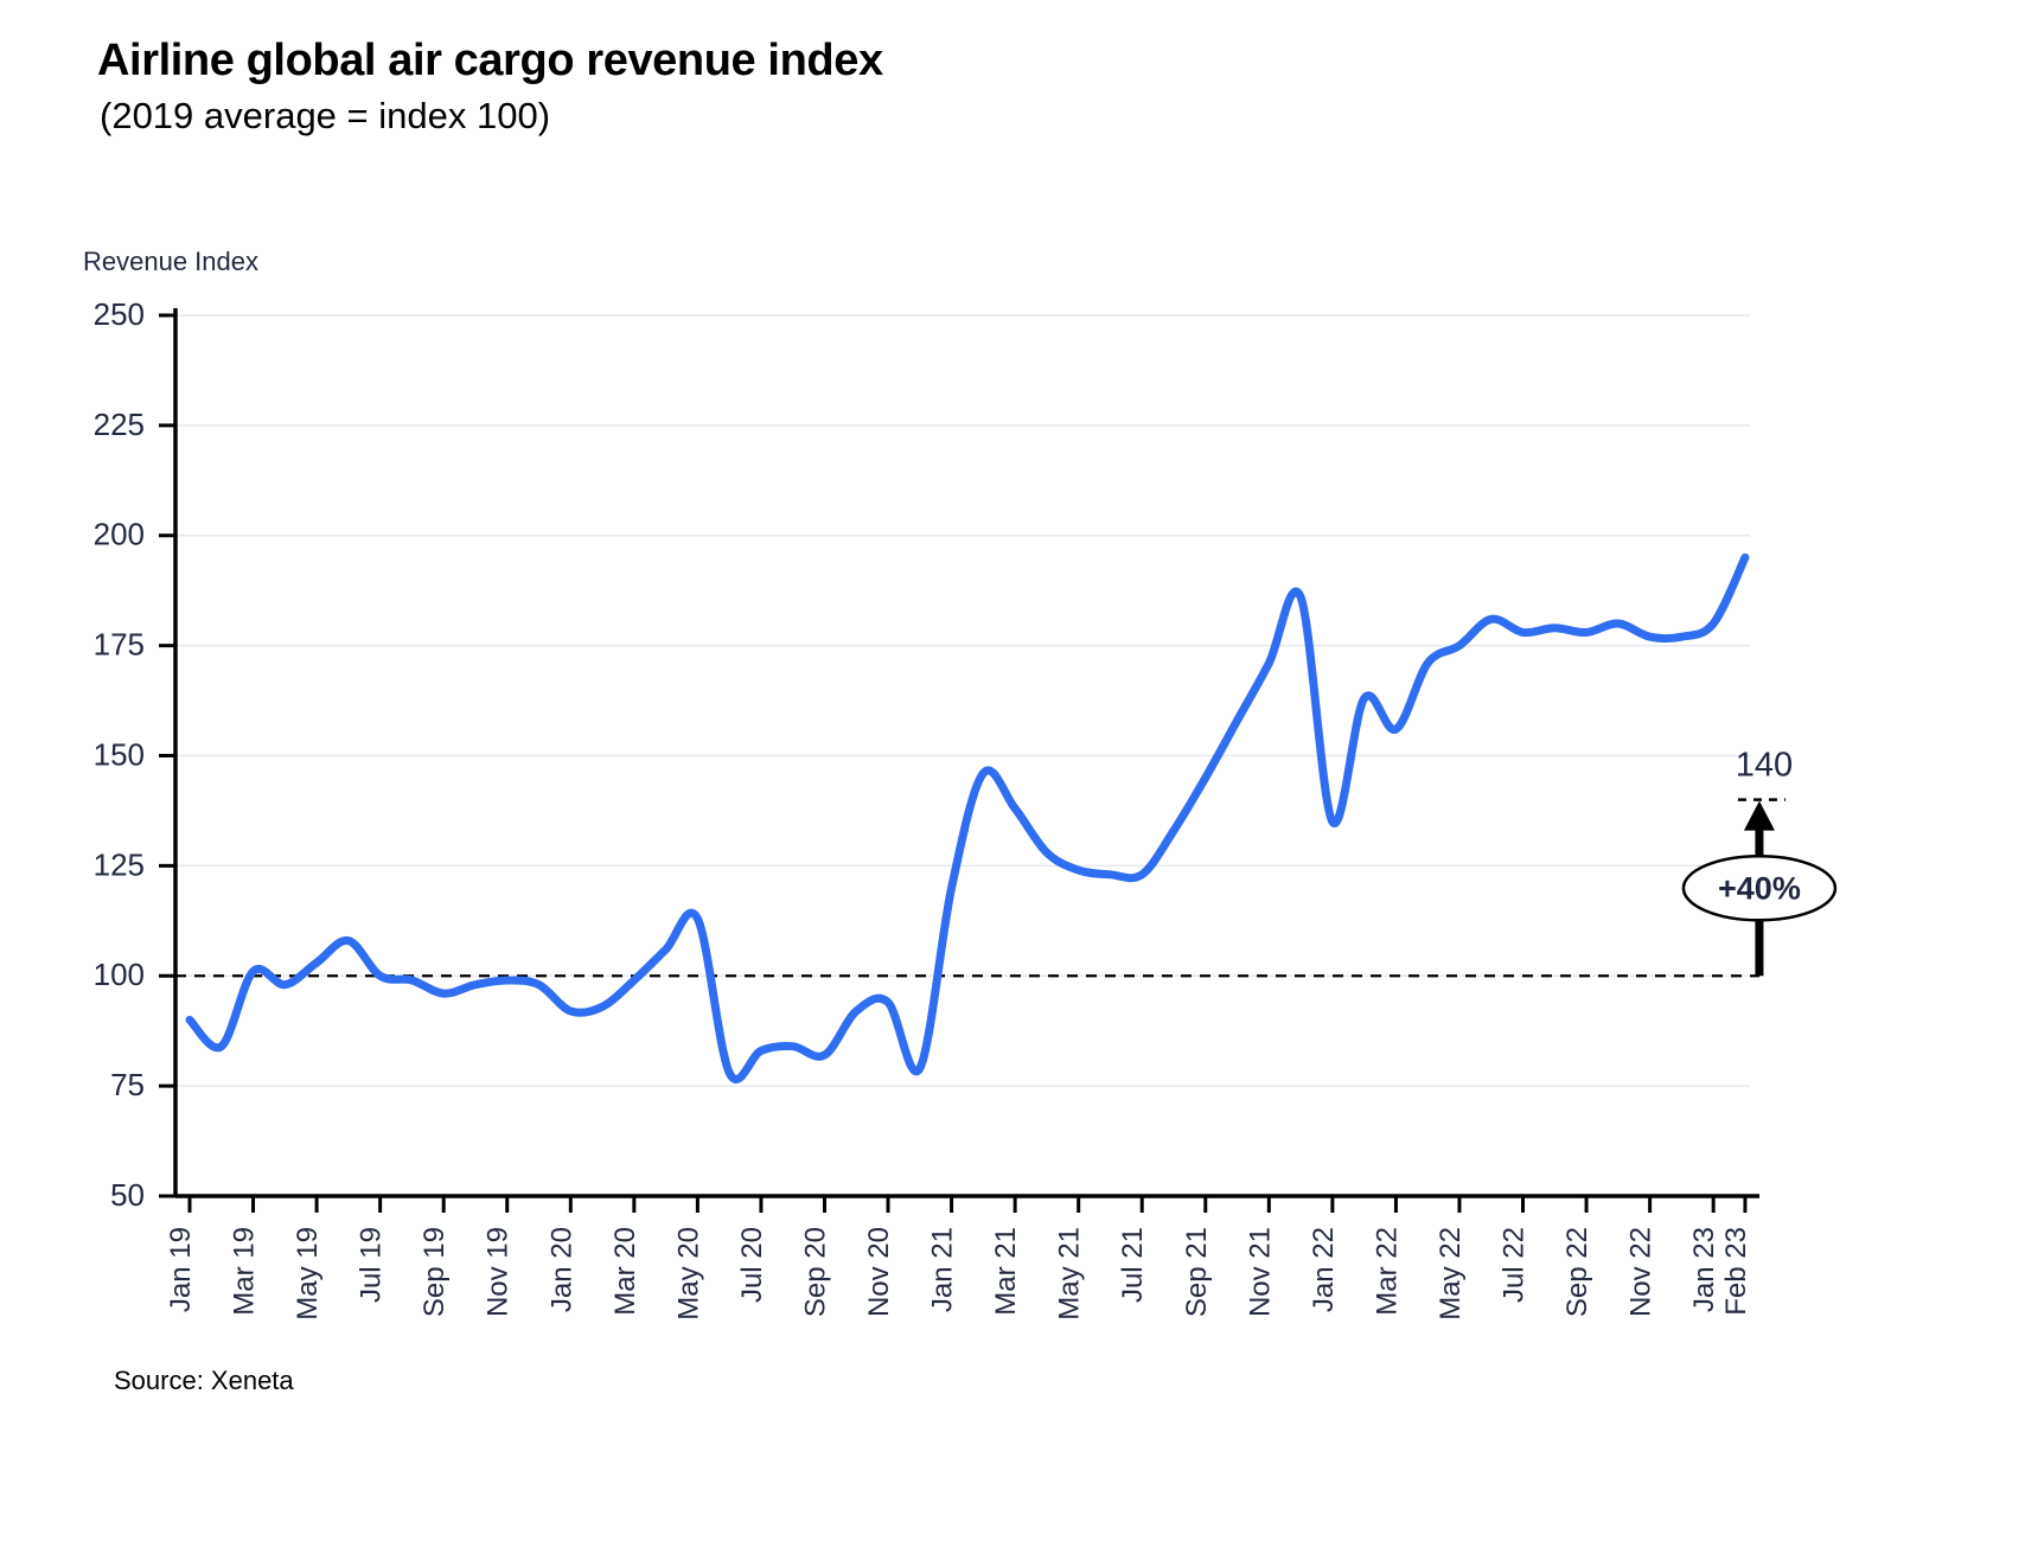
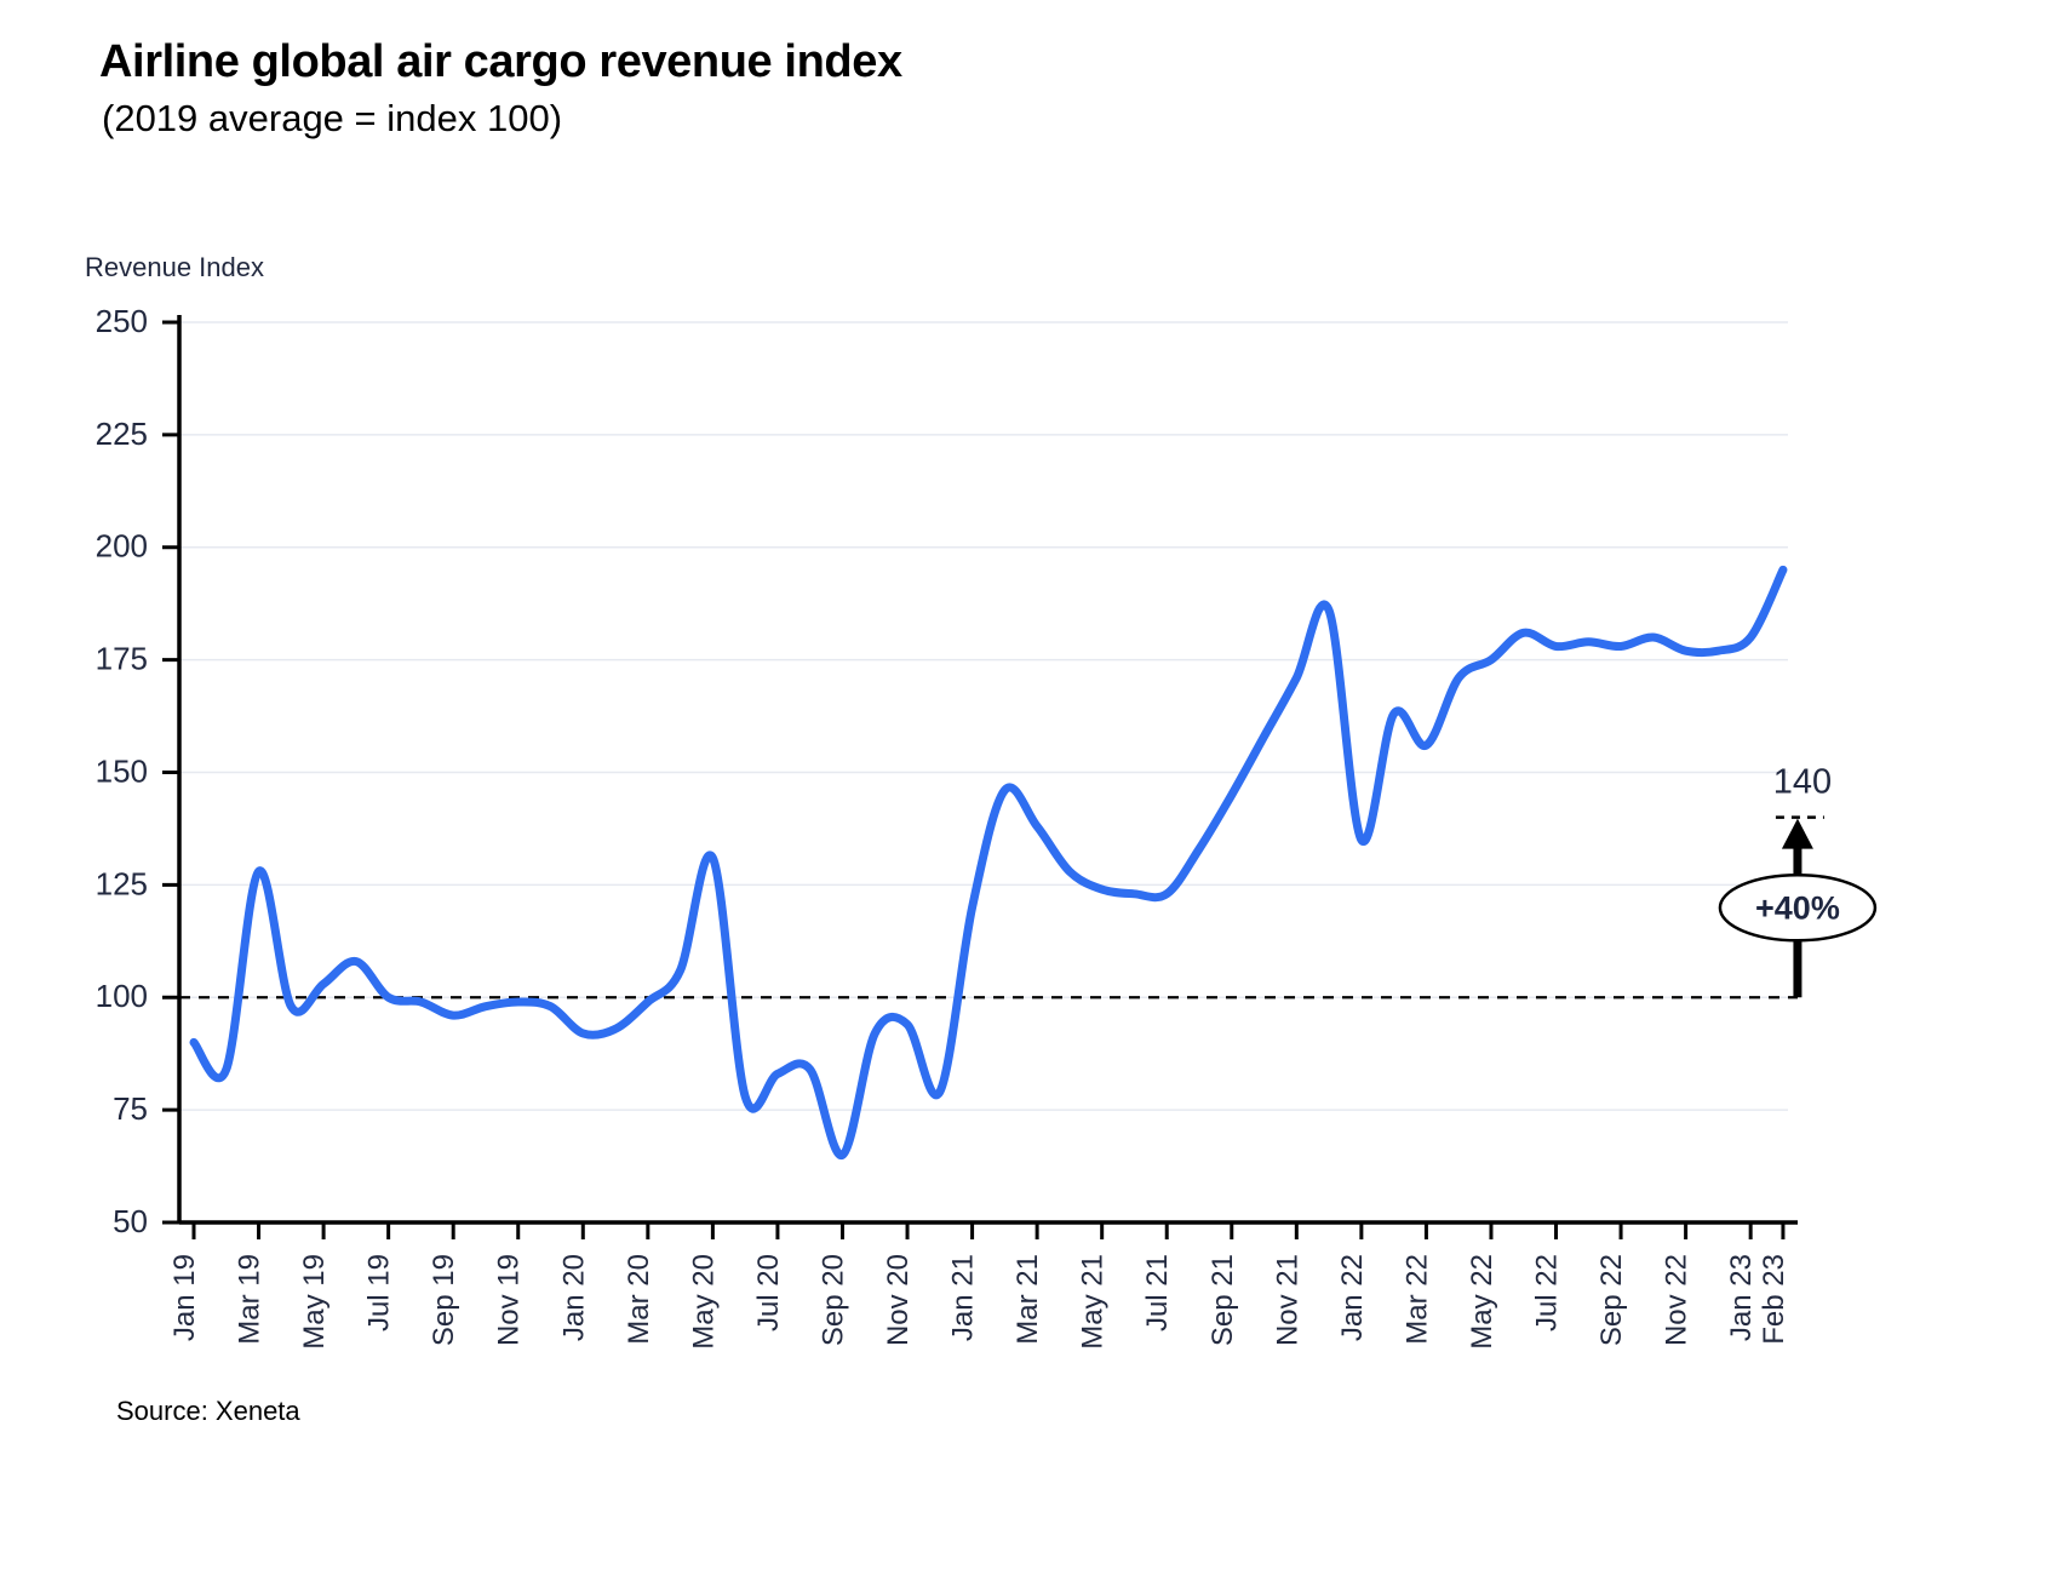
Mar 19: 101 -> 128
May 20: 113 -> 131
Sep 20: 82 -> 65
